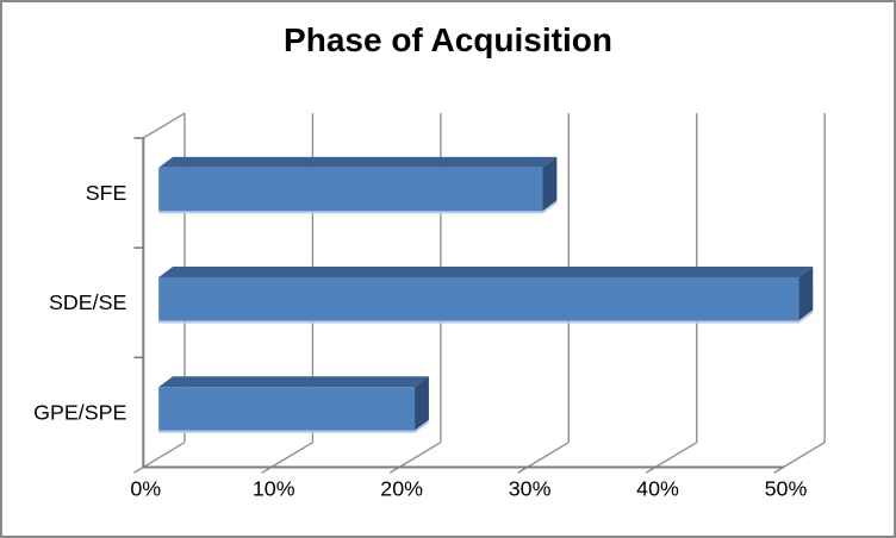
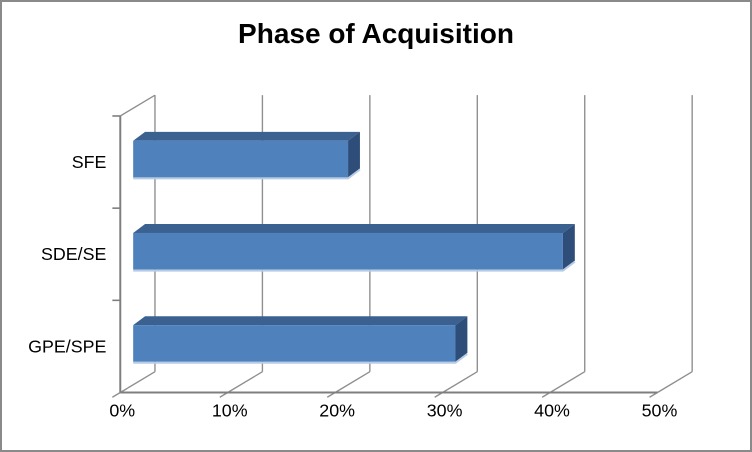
SFE: 30% -> 20%
SDE/SE: 50% -> 40%
GPE/SPE: 20% -> 30%
